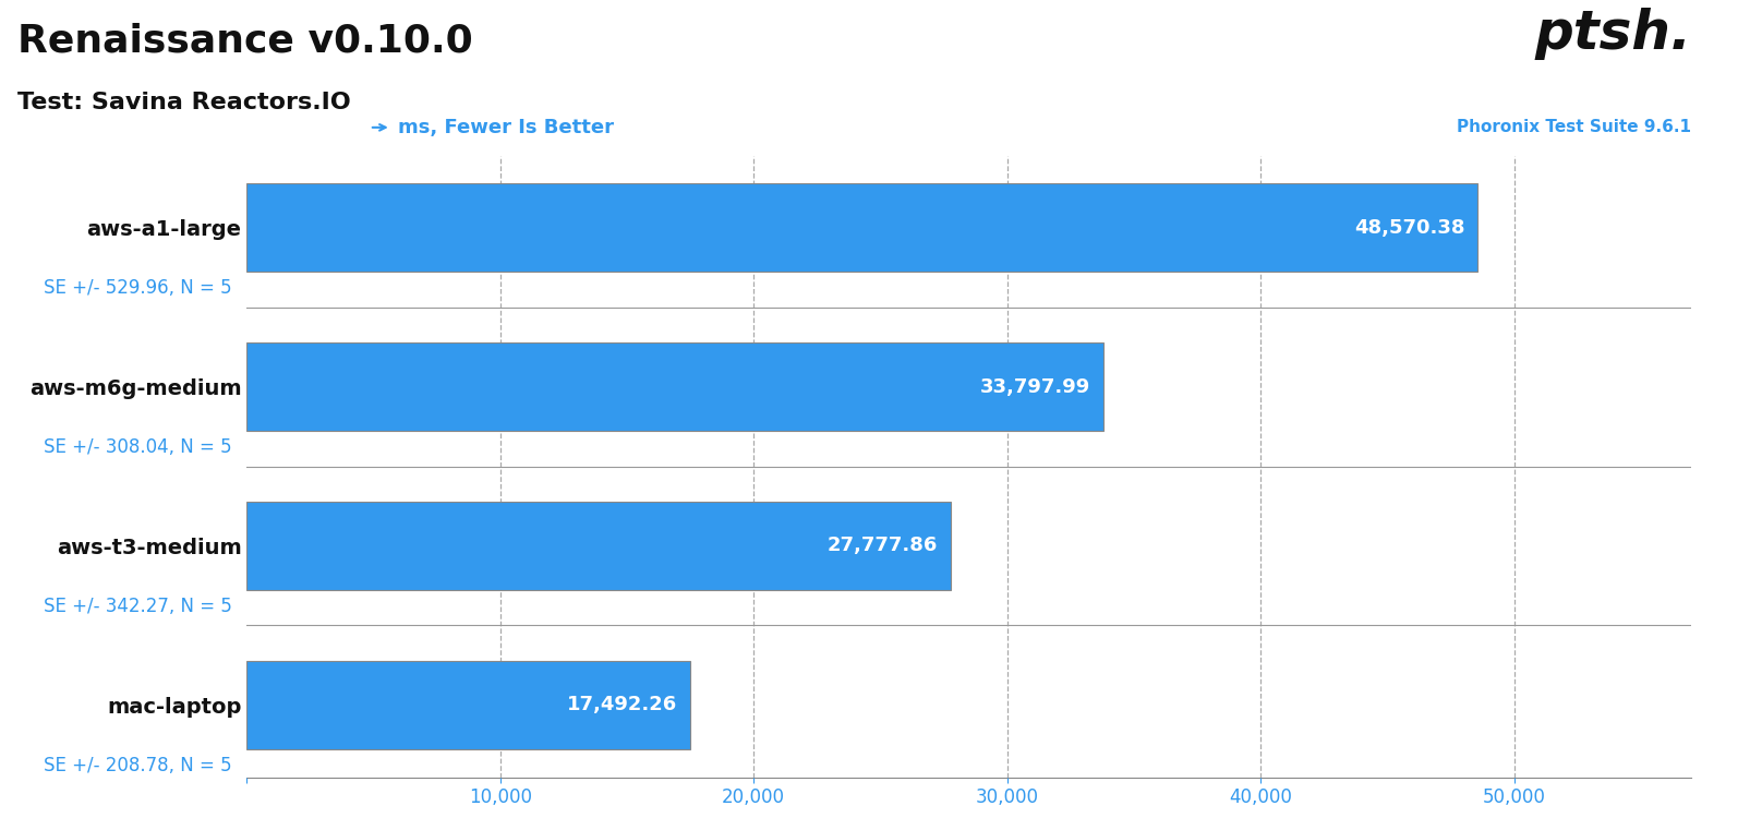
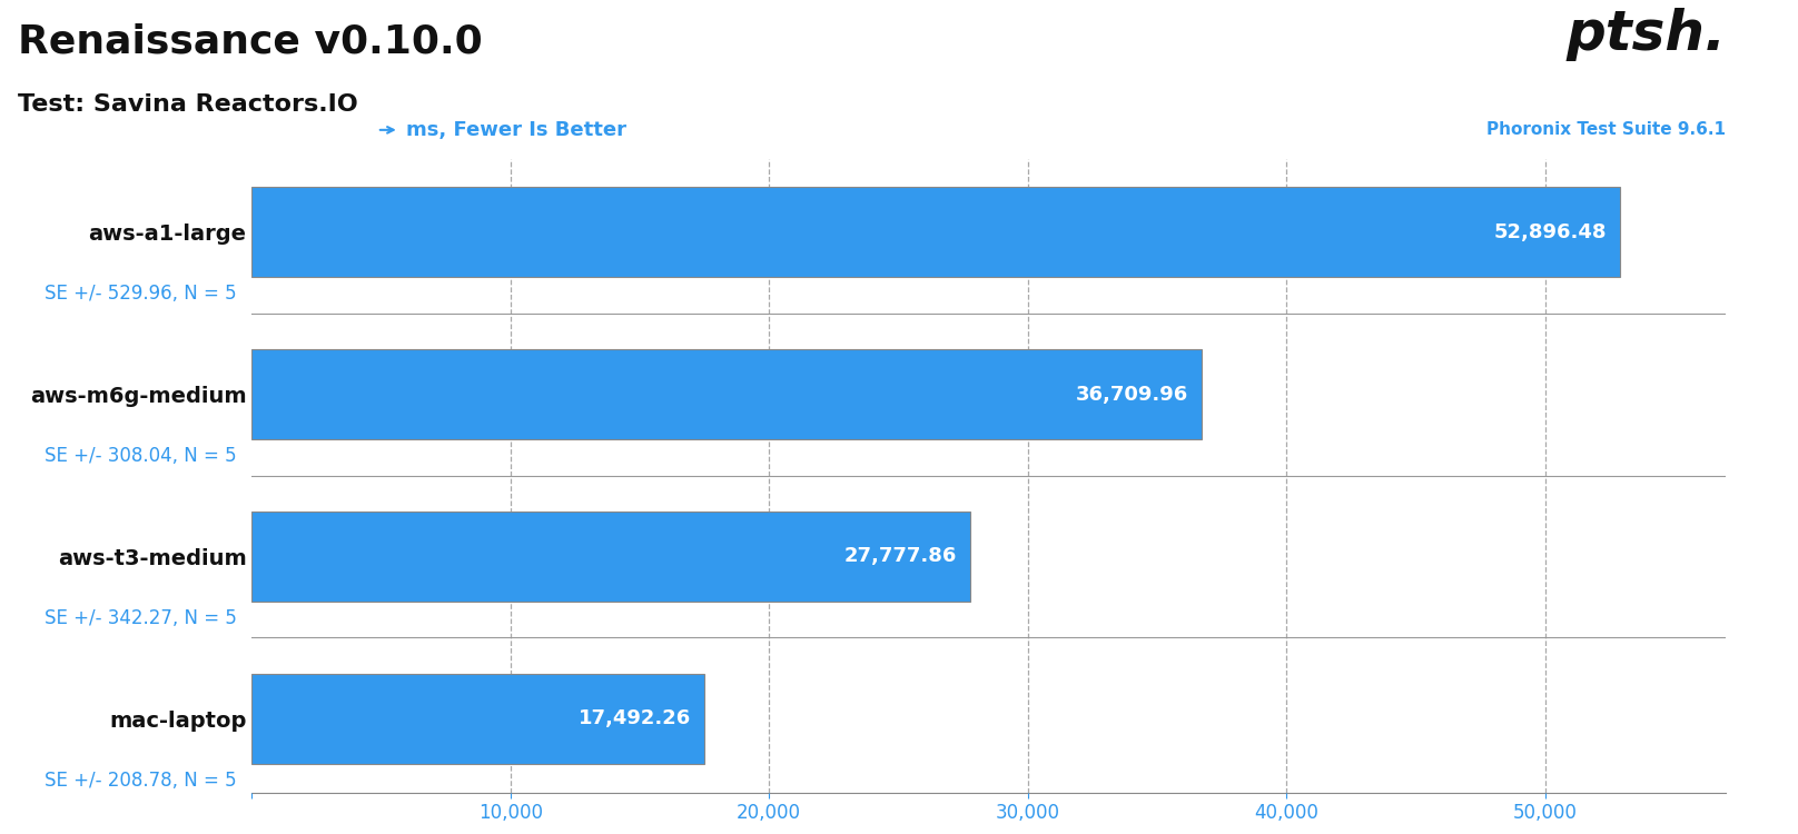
aws-a1-large: 48,570.38 -> 52,896.48
aws-m6g-medium: 33,797.99 -> 36,709.96
